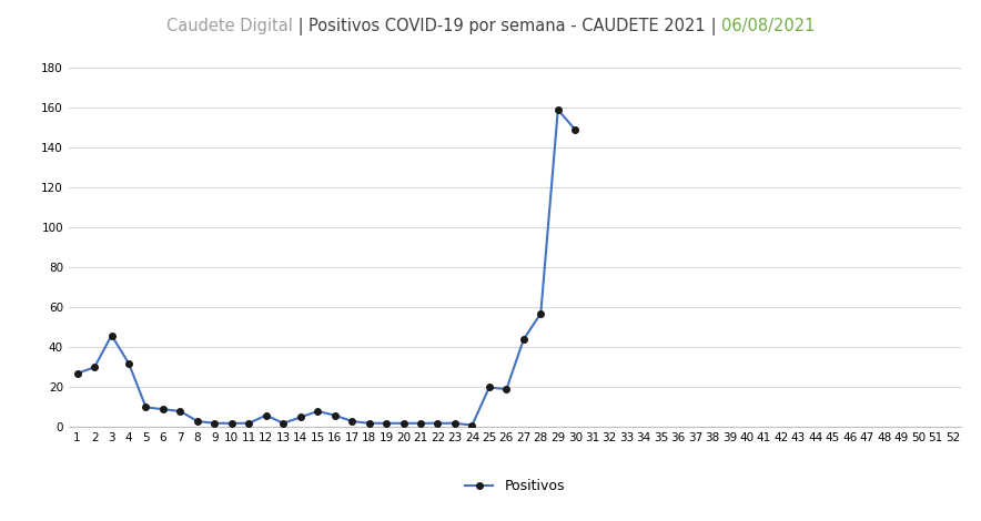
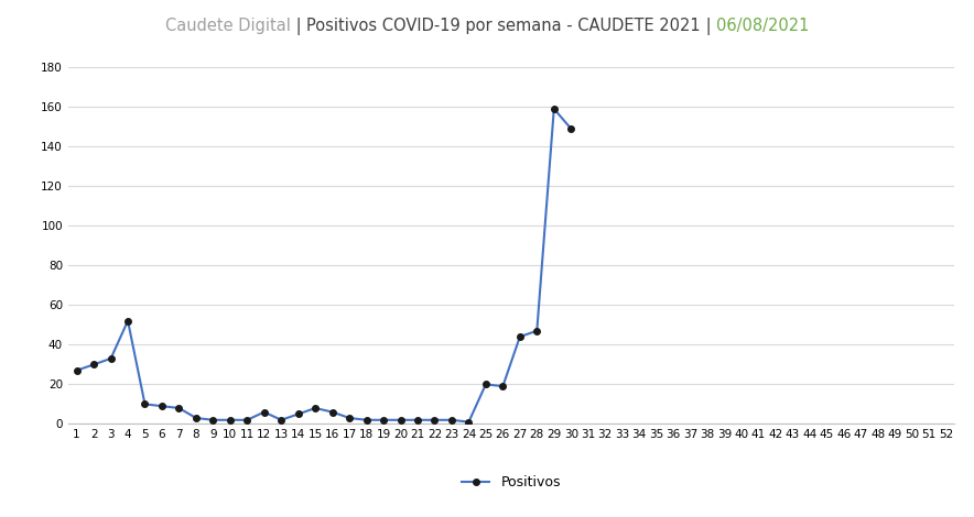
3: 46 -> 33
4: 32 -> 52
28: 57 -> 47
